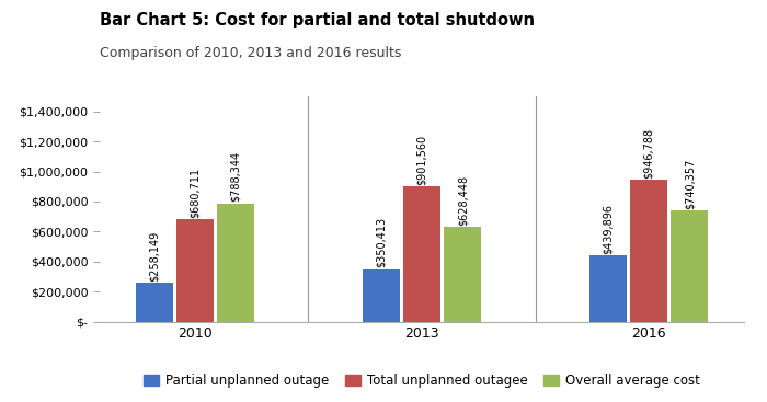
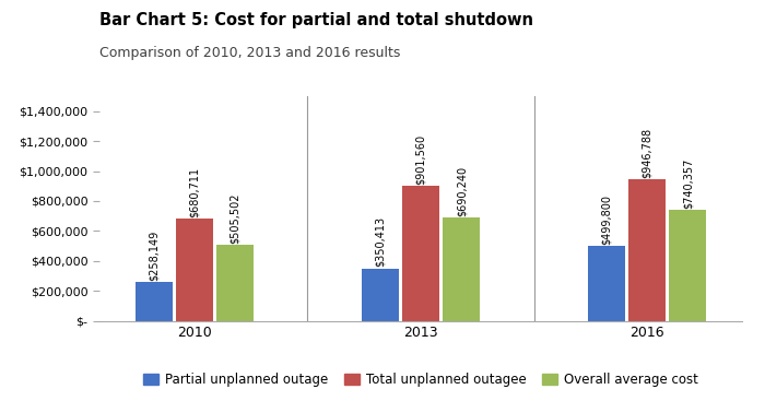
Overall average cost/2010: $788,344 -> $505,502
Overall average cost/2013: $628,448 -> $690,240
Partial unplanned outage/2016: $439,896 -> $499,800
